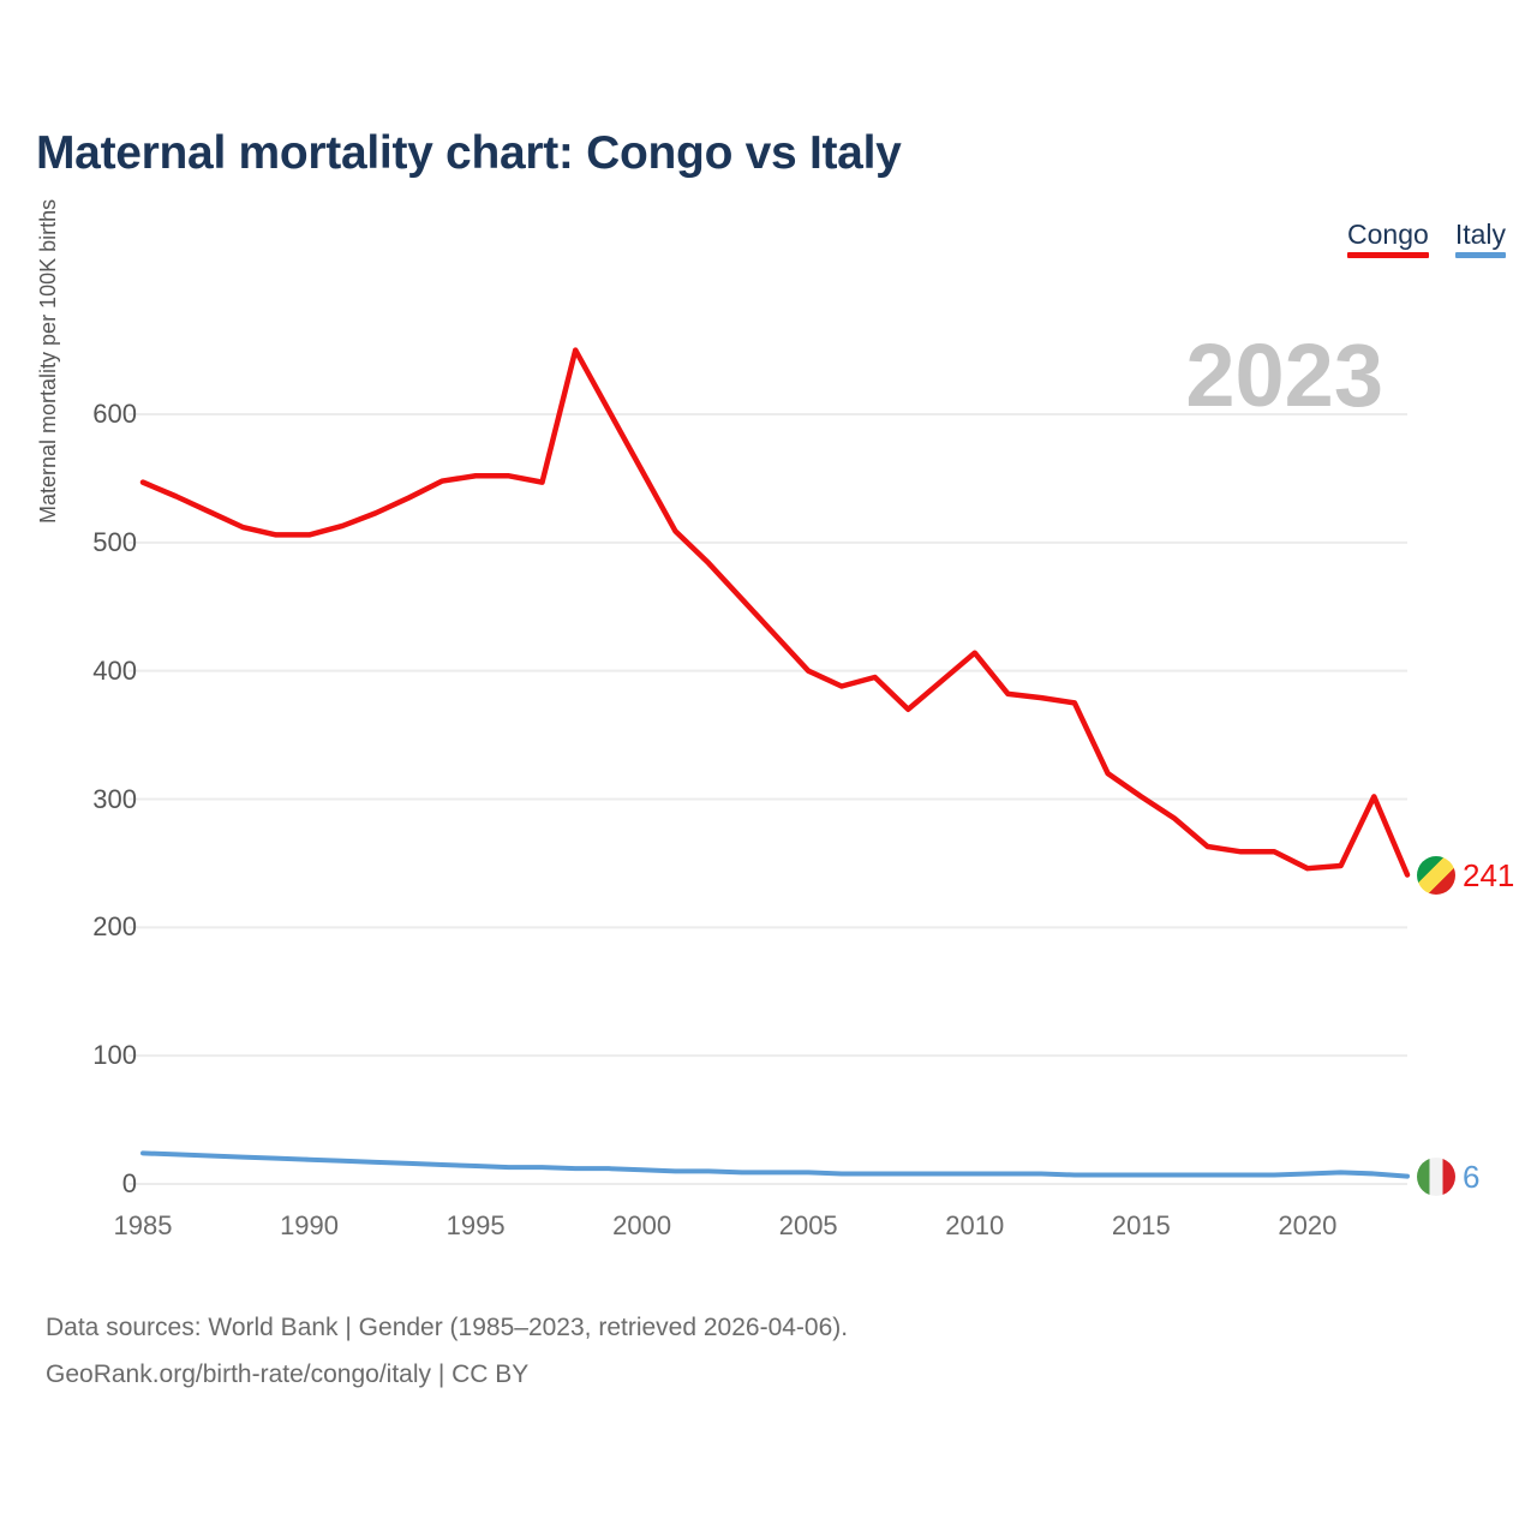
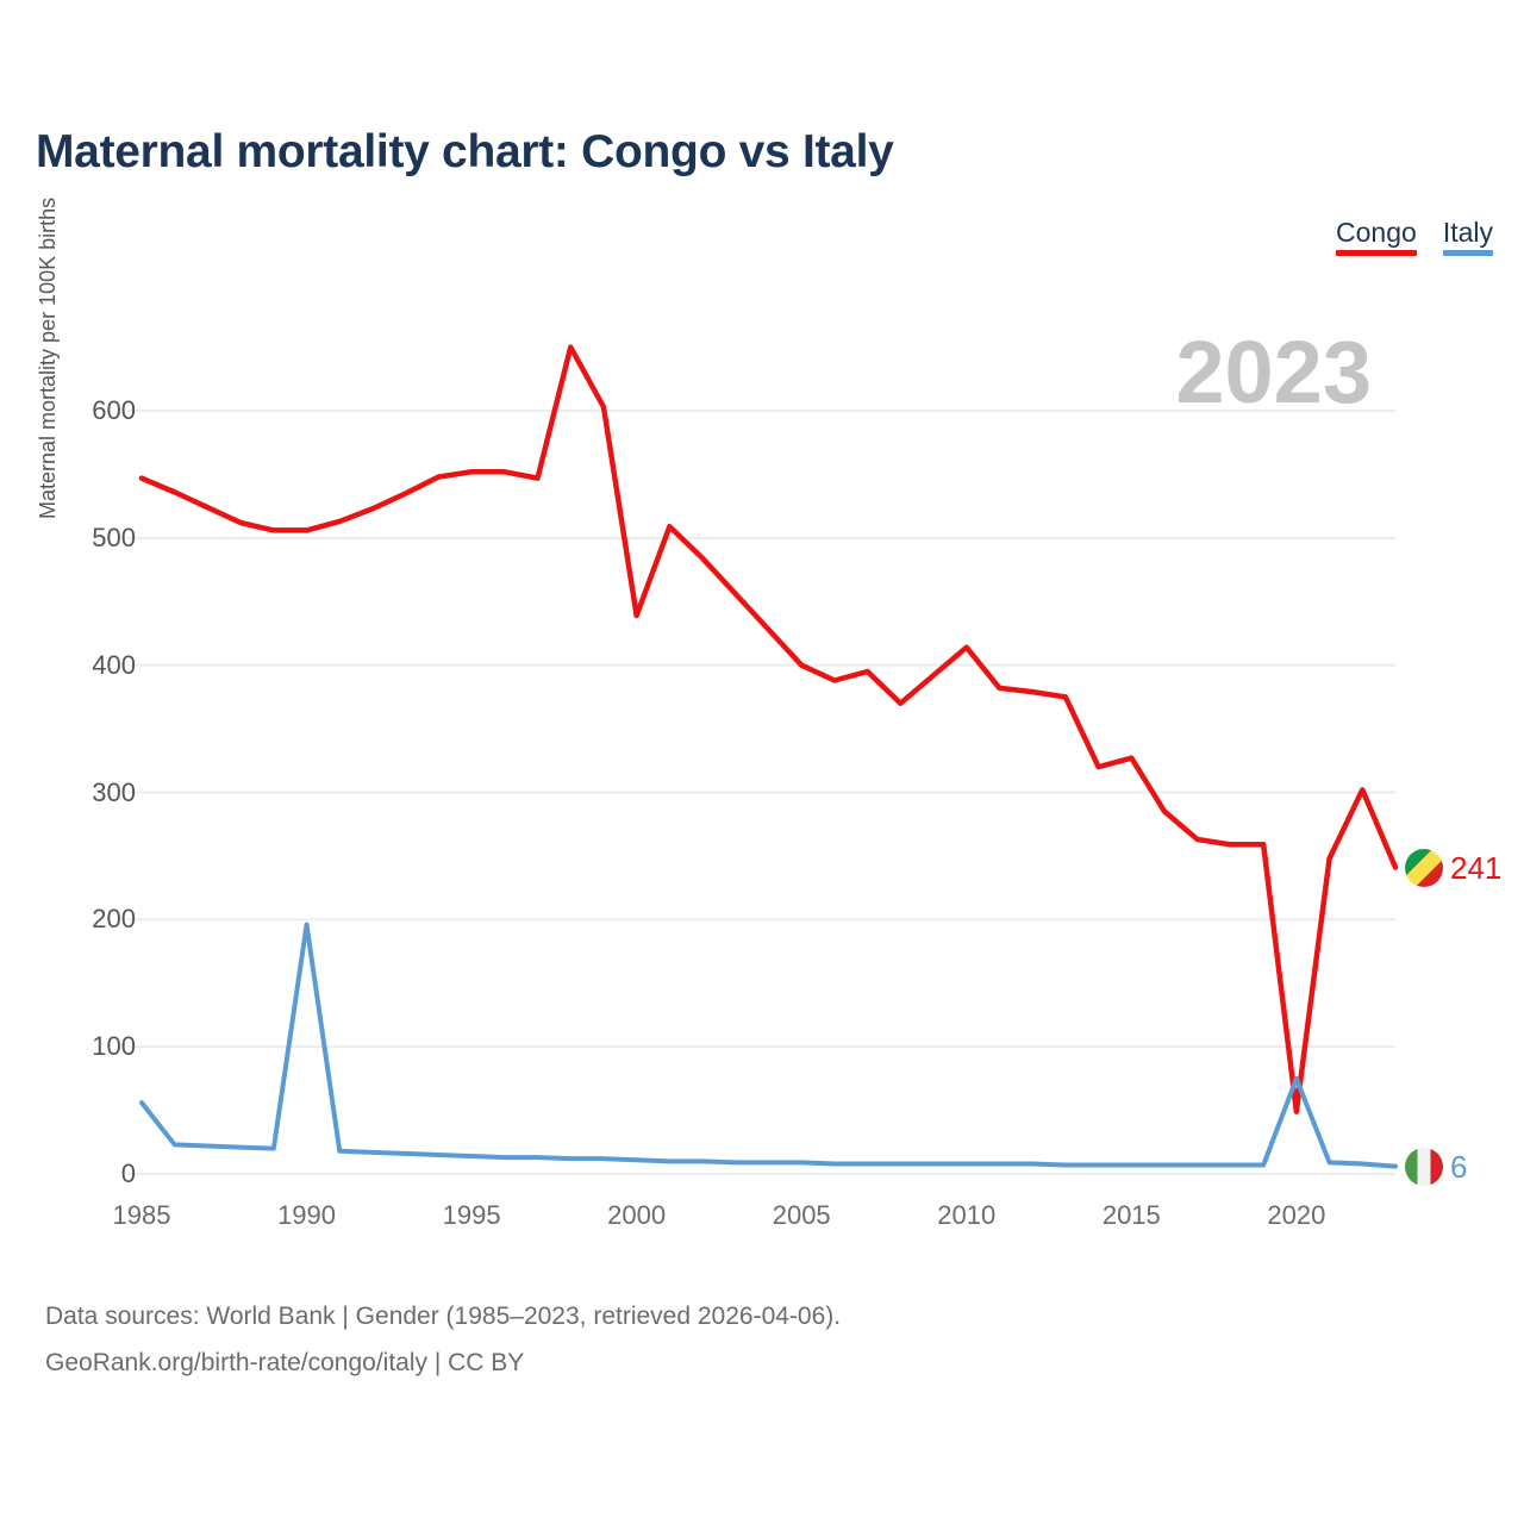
Italy/1985: 24 -> 56
Italy/1990: 19 -> 196
Congo/2000: 556 -> 439
Congo/2015: 302 -> 327
Congo/2020: 246 -> 49
Italy/2020: 8 -> 75
